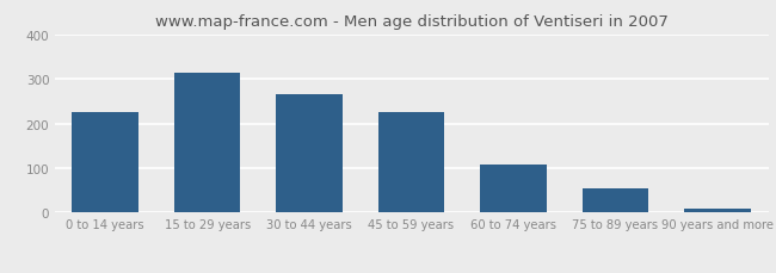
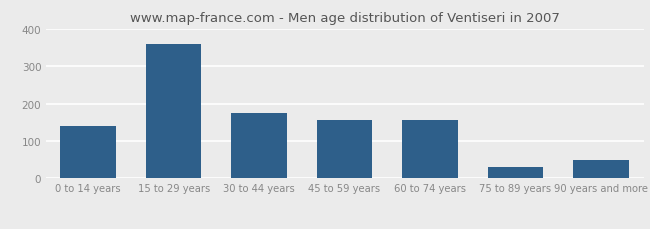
0 to 14 years: 227 -> 140
15 to 29 years: 315 -> 360
30 to 44 years: 267 -> 175
45 to 59 years: 227 -> 155
60 to 74 years: 109 -> 155
75 to 89 years: 55 -> 30
90 years and more: 8 -> 50
